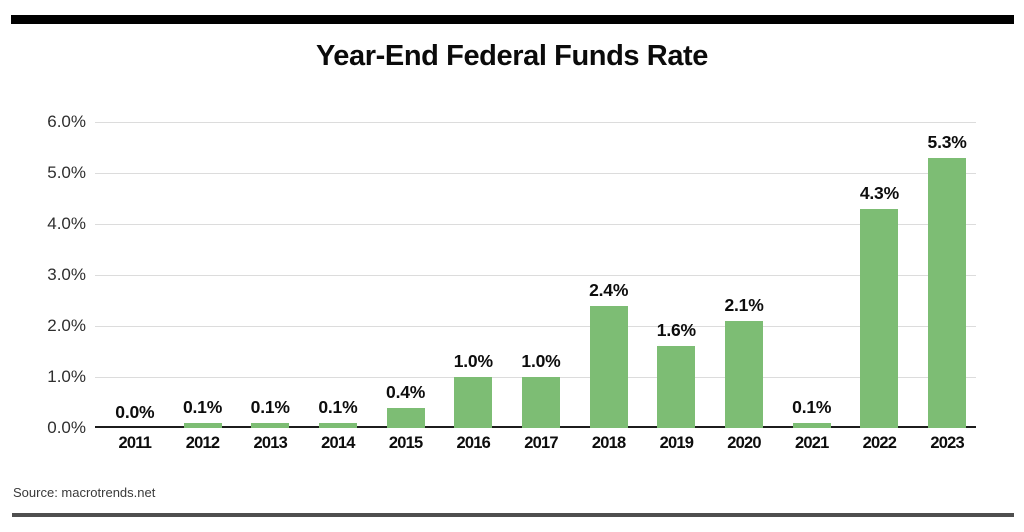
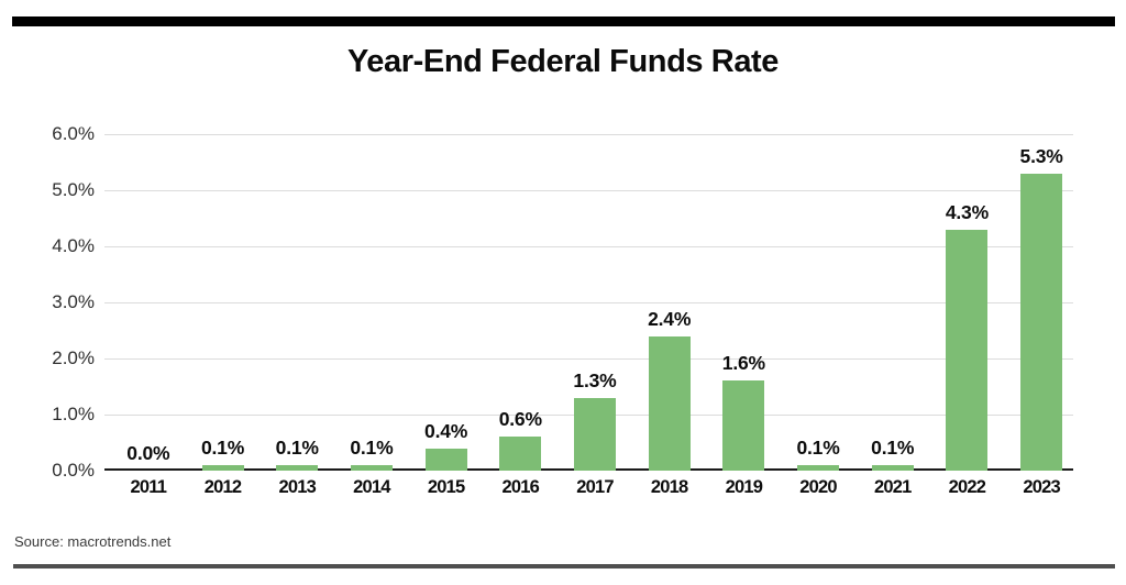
2016: 1.0% -> 0.6%
2017: 1.0% -> 1.3%
2020: 2.1% -> 0.1%
